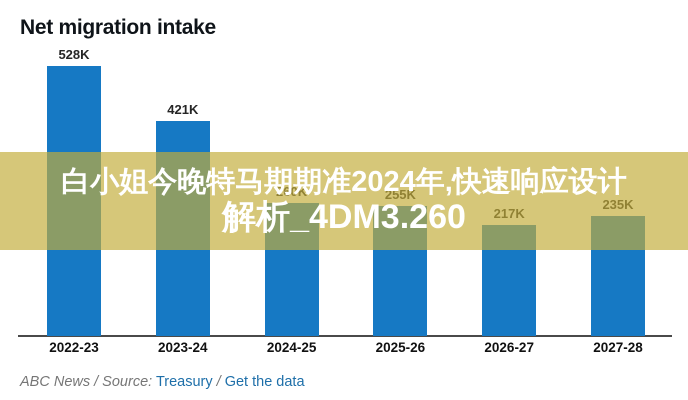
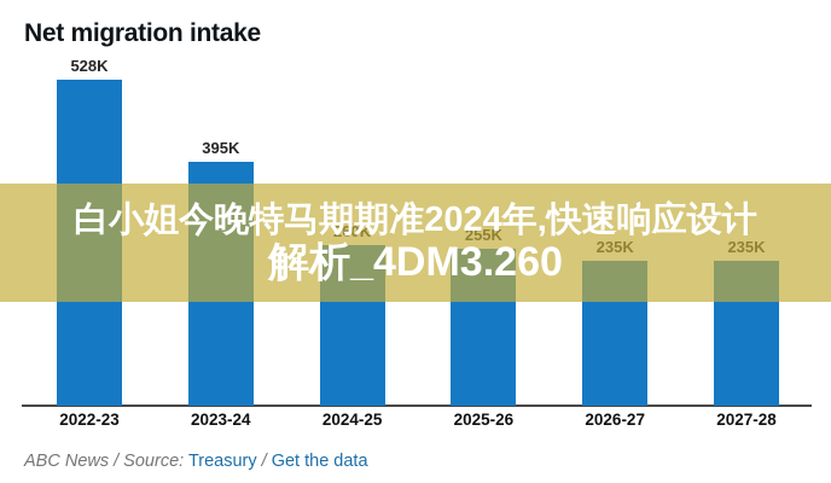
2023-24: 421K -> 395K
2026-27: 217K -> 235K
